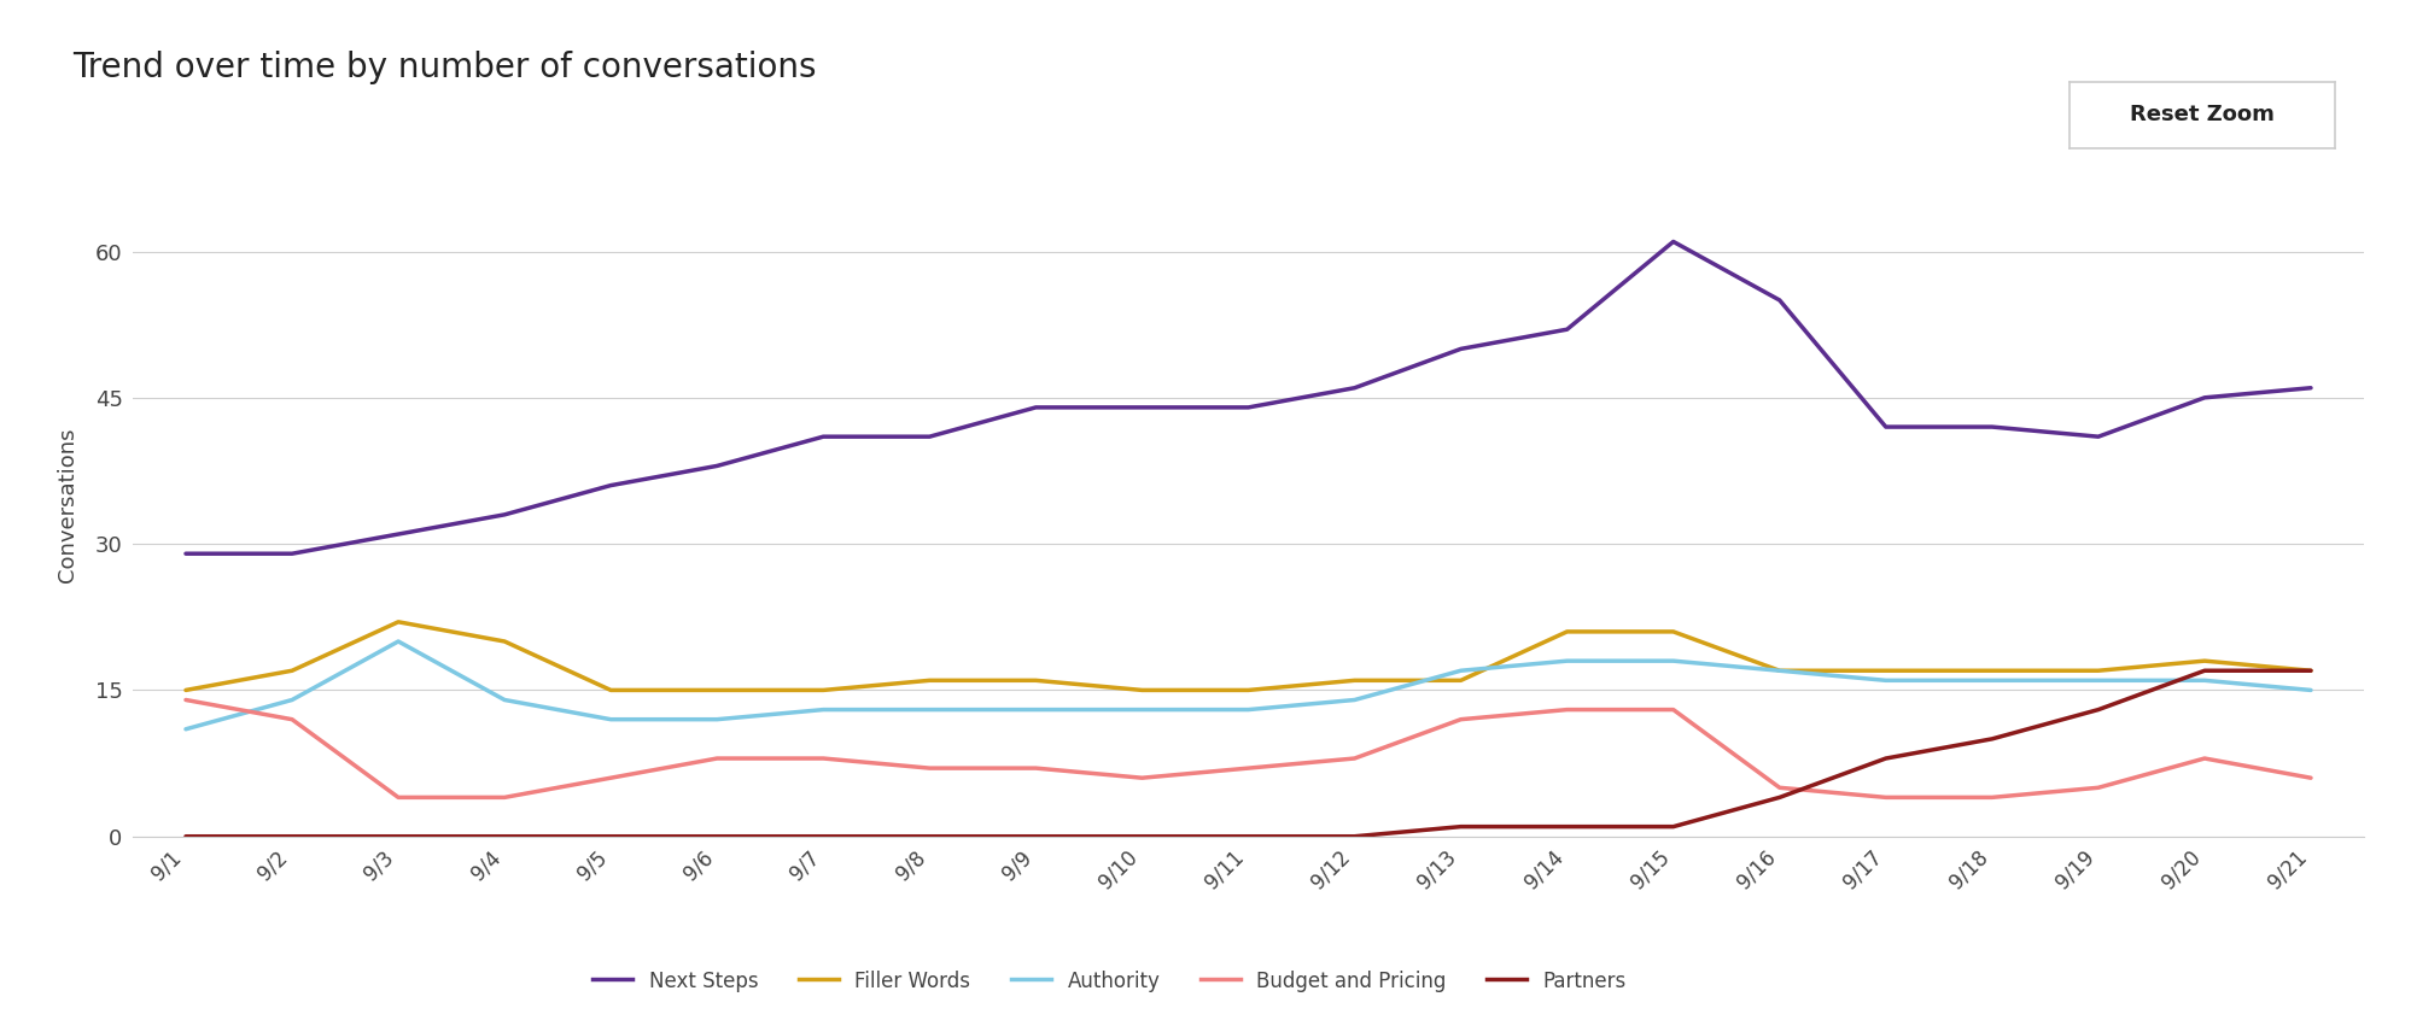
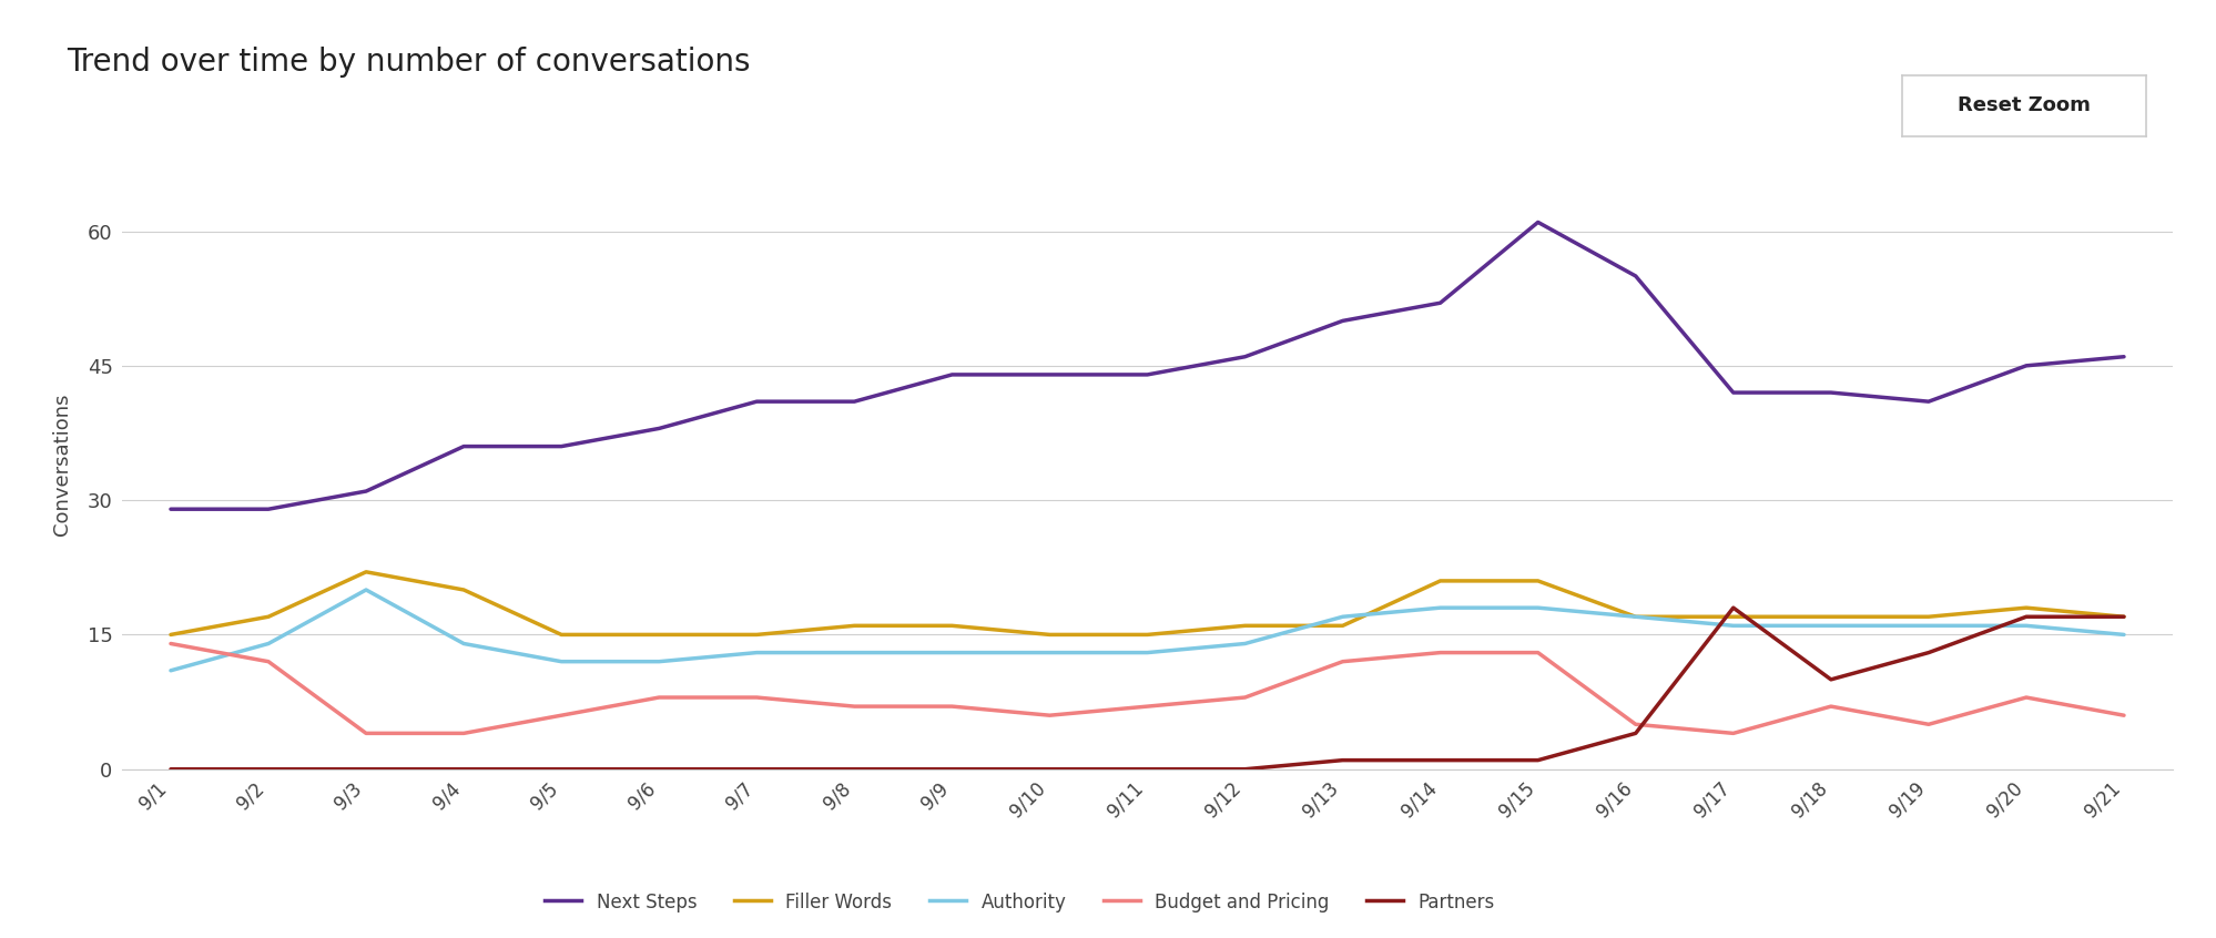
Next Steps/9/4: 33 -> 36
Partners/9/17: 8 -> 18
Budget and Pricing/9/18: 4 -> 7
